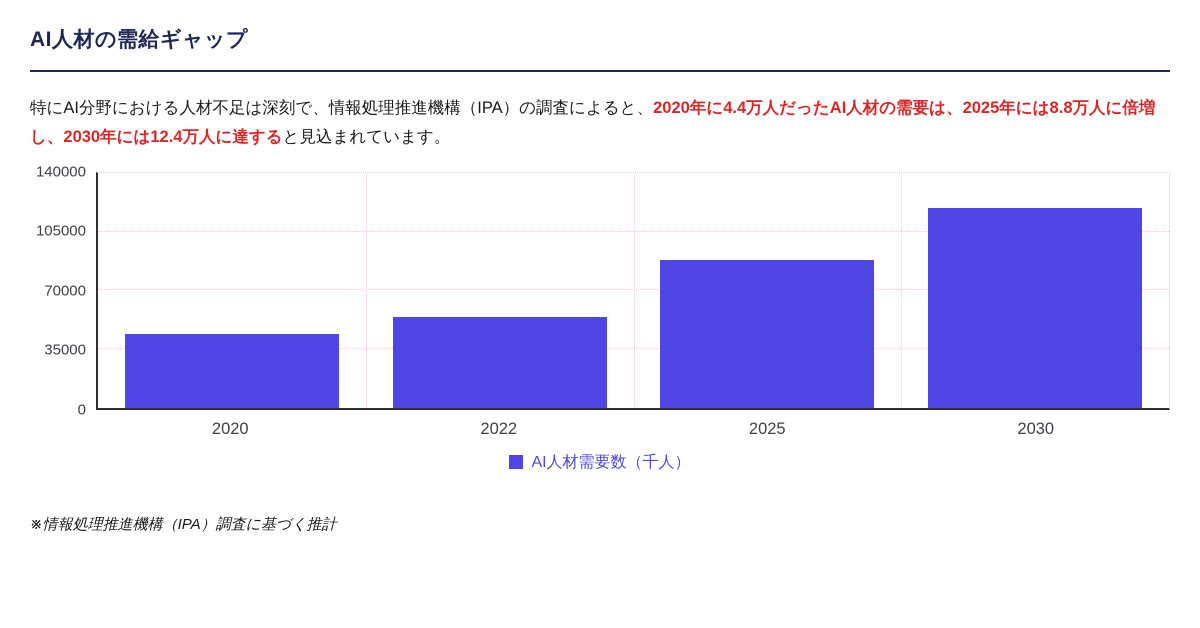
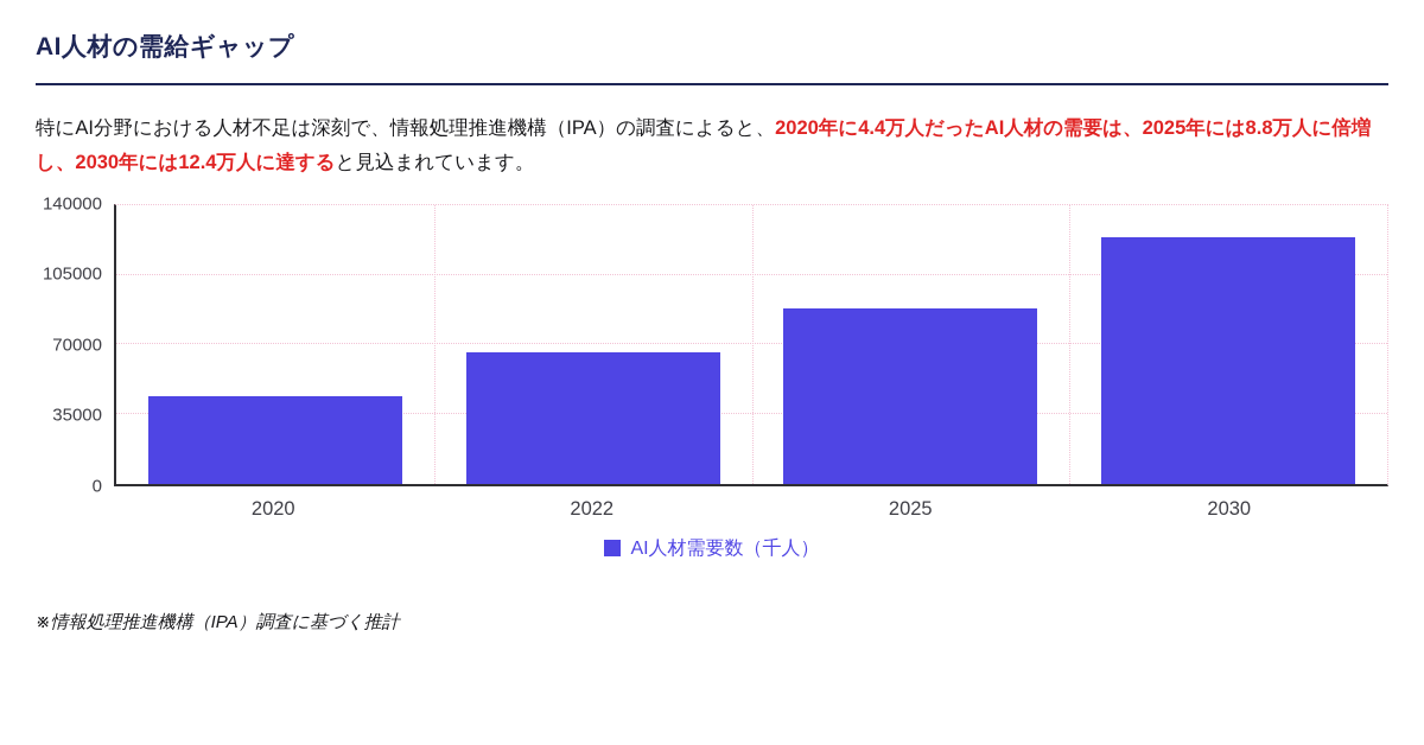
2022: 54000 -> 66000
2030: 119000 -> 124000
